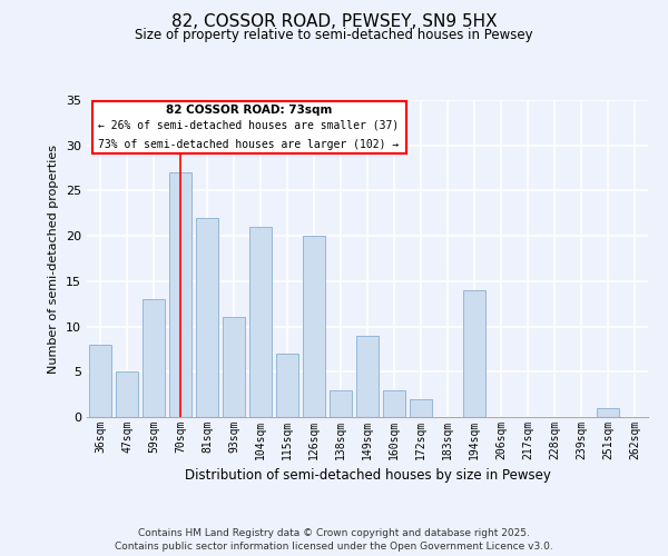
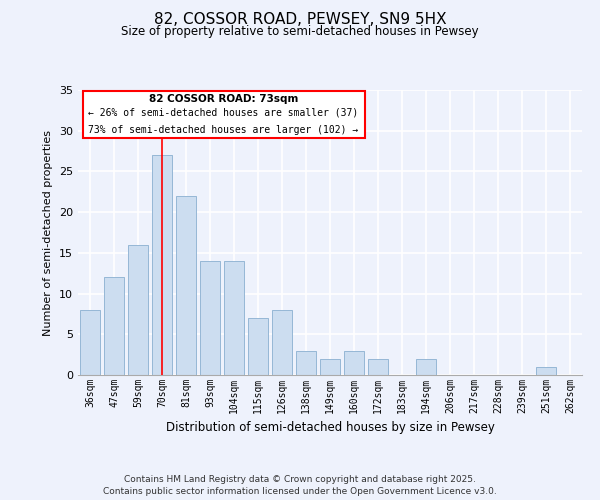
47sqm: 5 -> 12
59sqm: 13 -> 16
93sqm: 11 -> 14
104sqm: 21 -> 14
126sqm: 20 -> 8
149sqm: 9 -> 2
194sqm: 14 -> 2
